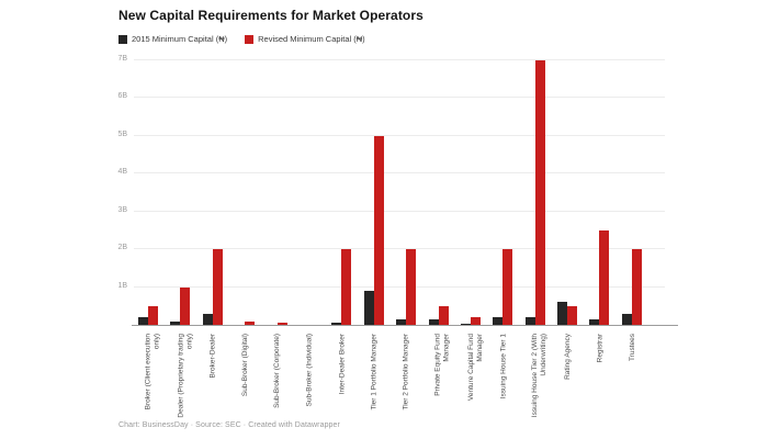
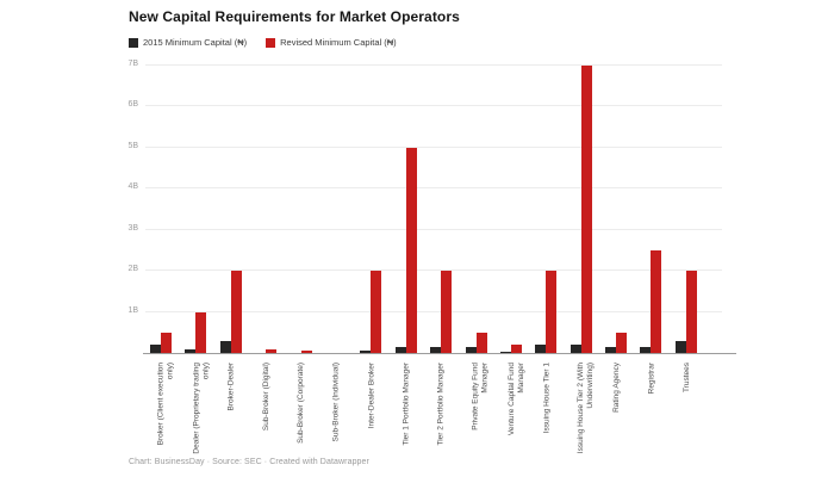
2015 Minimum Capital (₦)/Tier 1 Portfolio Manager: 0.9B -> 0.1B
2015 Minimum Capital (₦)/Rating Agency: 0.6B -> 0.1B
